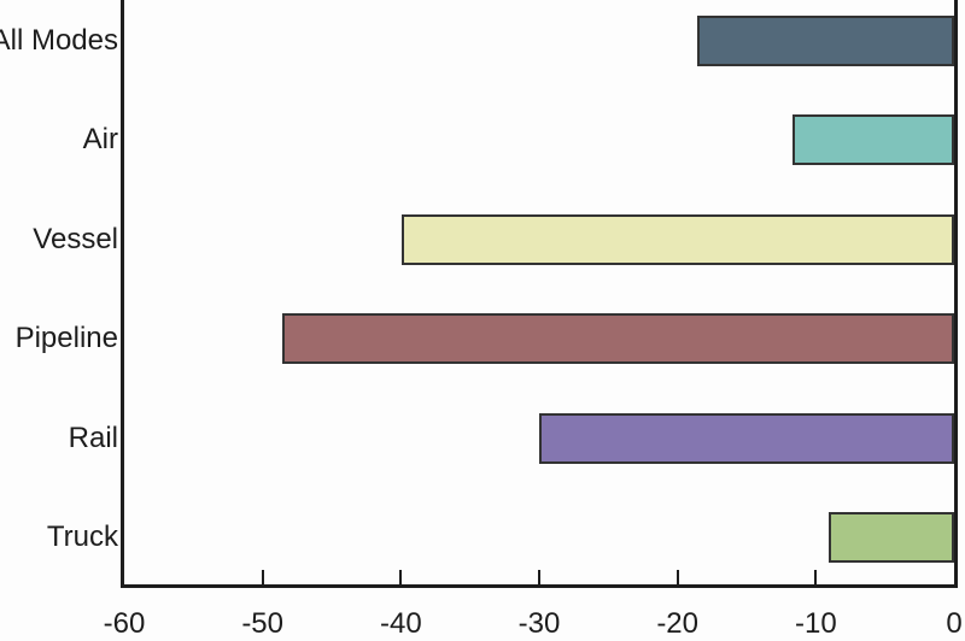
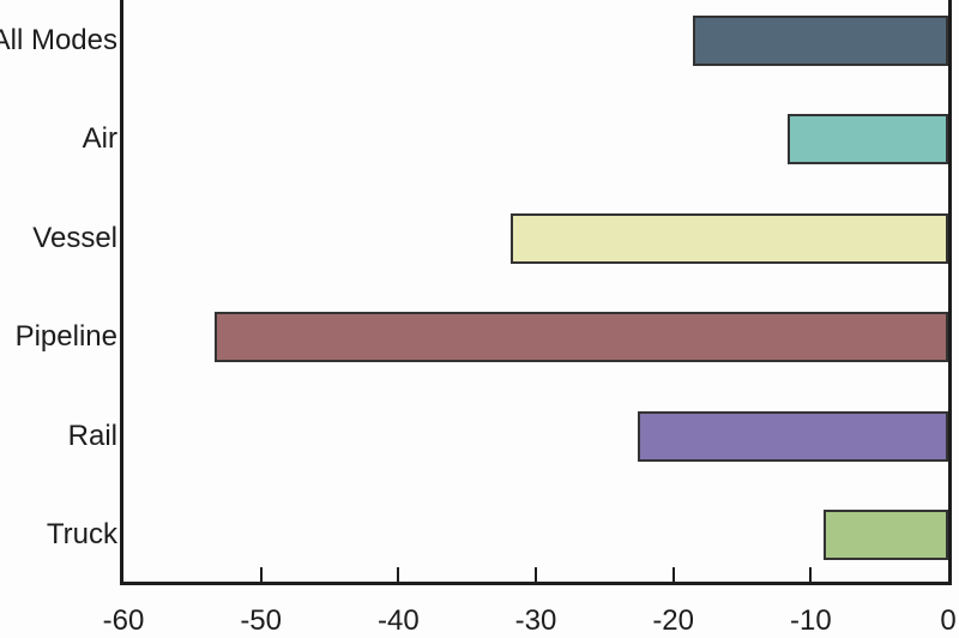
Vessel: -39.9 -> -31.8
Pipeline: -48.6 -> -53.4
Rail: -30.0 -> -22.6
